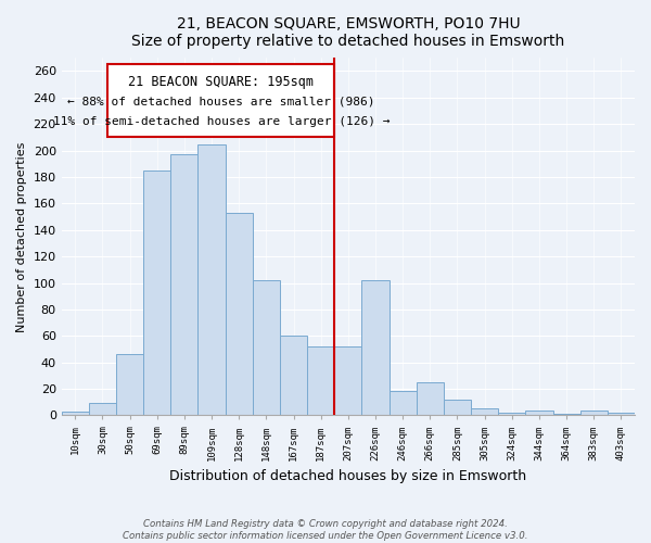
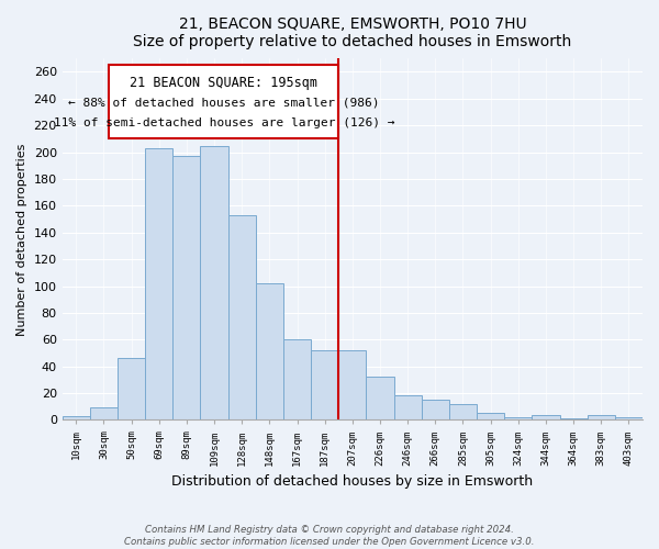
69sqm: 185 -> 203
226sqm: 102 -> 32
266sqm: 25 -> 15
